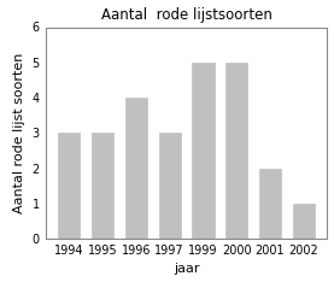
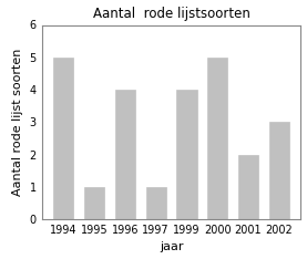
1994: 3 -> 5
1995: 3 -> 1
1997: 3 -> 1
1999: 5 -> 4
2002: 1 -> 3
